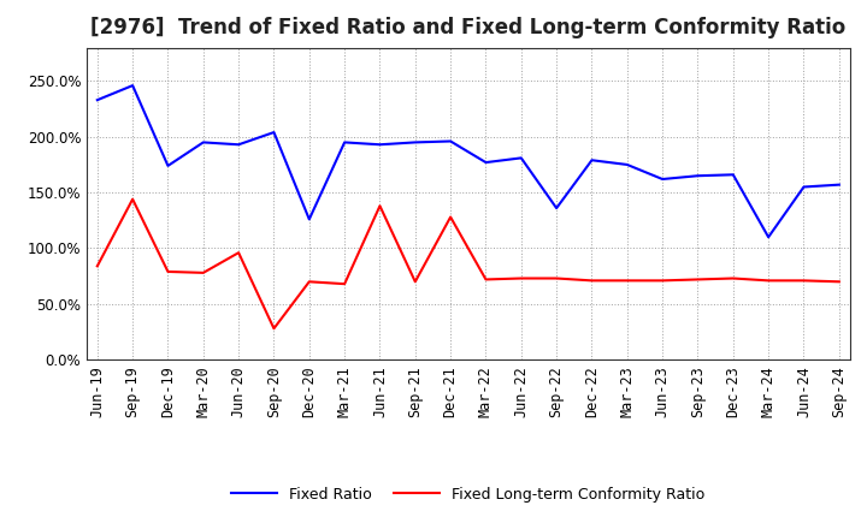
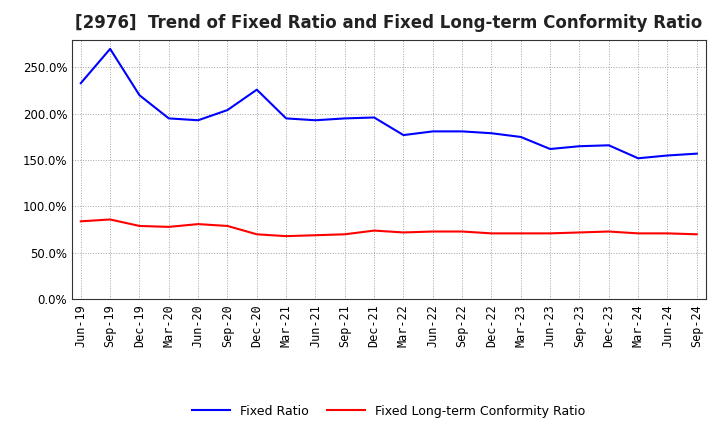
Fixed Ratio/Sep-19: 246% -> 270%
Fixed Long-term Conformity Ratio/Sep-19: 144% -> 86%
Fixed Ratio/Dec-19: 174% -> 220%
Fixed Long-term Conformity Ratio/Jun-20: 96% -> 81%
Fixed Long-term Conformity Ratio/Sep-20: 28% -> 79%
Fixed Ratio/Dec-20: 126% -> 226%
Fixed Long-term Conformity Ratio/Jun-21: 138% -> 69%
Fixed Long-term Conformity Ratio/Dec-21: 128% -> 74%
Fixed Ratio/Sep-22: 136% -> 181%
Fixed Ratio/Mar-24: 110% -> 152%
